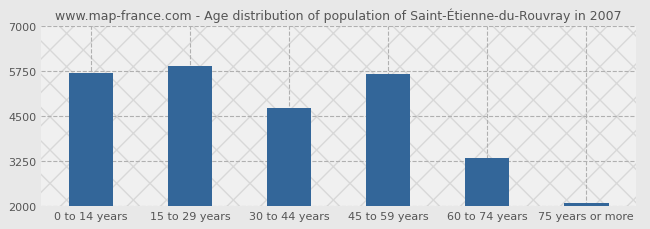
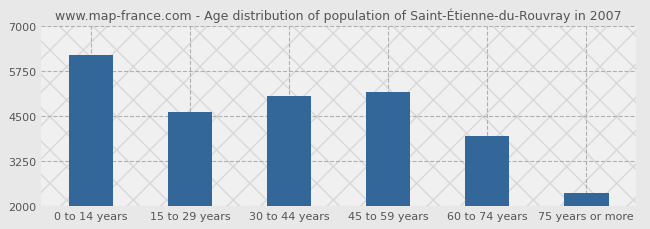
0 to 14 years: 5680 -> 6200
15 to 29 years: 5870 -> 4600
30 to 44 years: 4720 -> 5050
45 to 59 years: 5660 -> 5150
60 to 74 years: 3320 -> 3950
75 years or more: 2090 -> 2350
